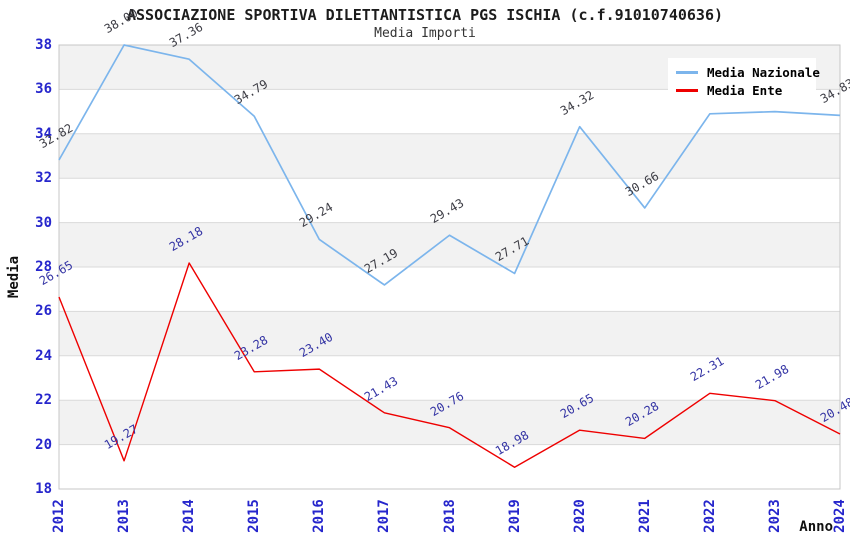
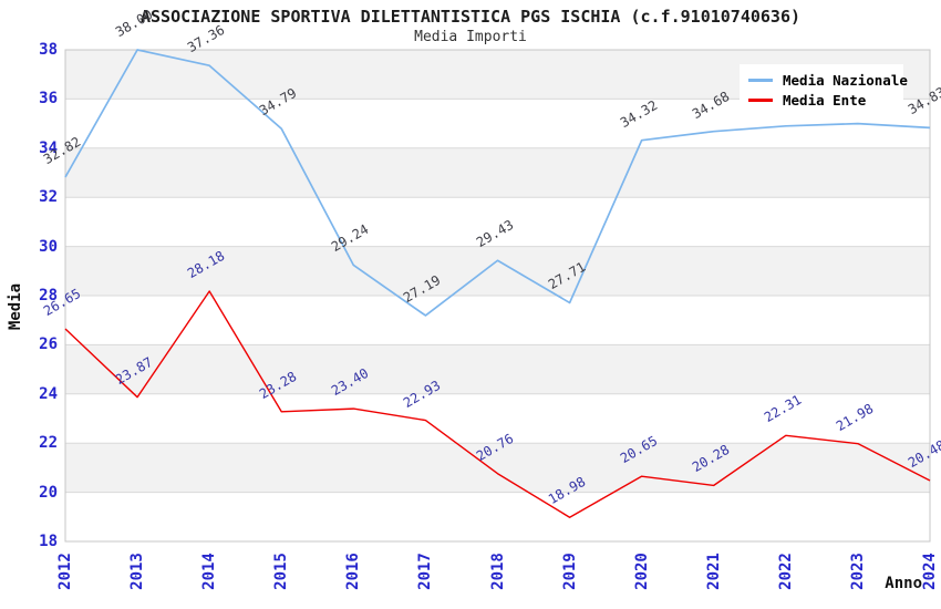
Media Ente/2013: 19.27 -> 23.87
Media Ente/2017: 21.43 -> 22.93
Media Nazionale/2021: 30.66 -> 34.68
